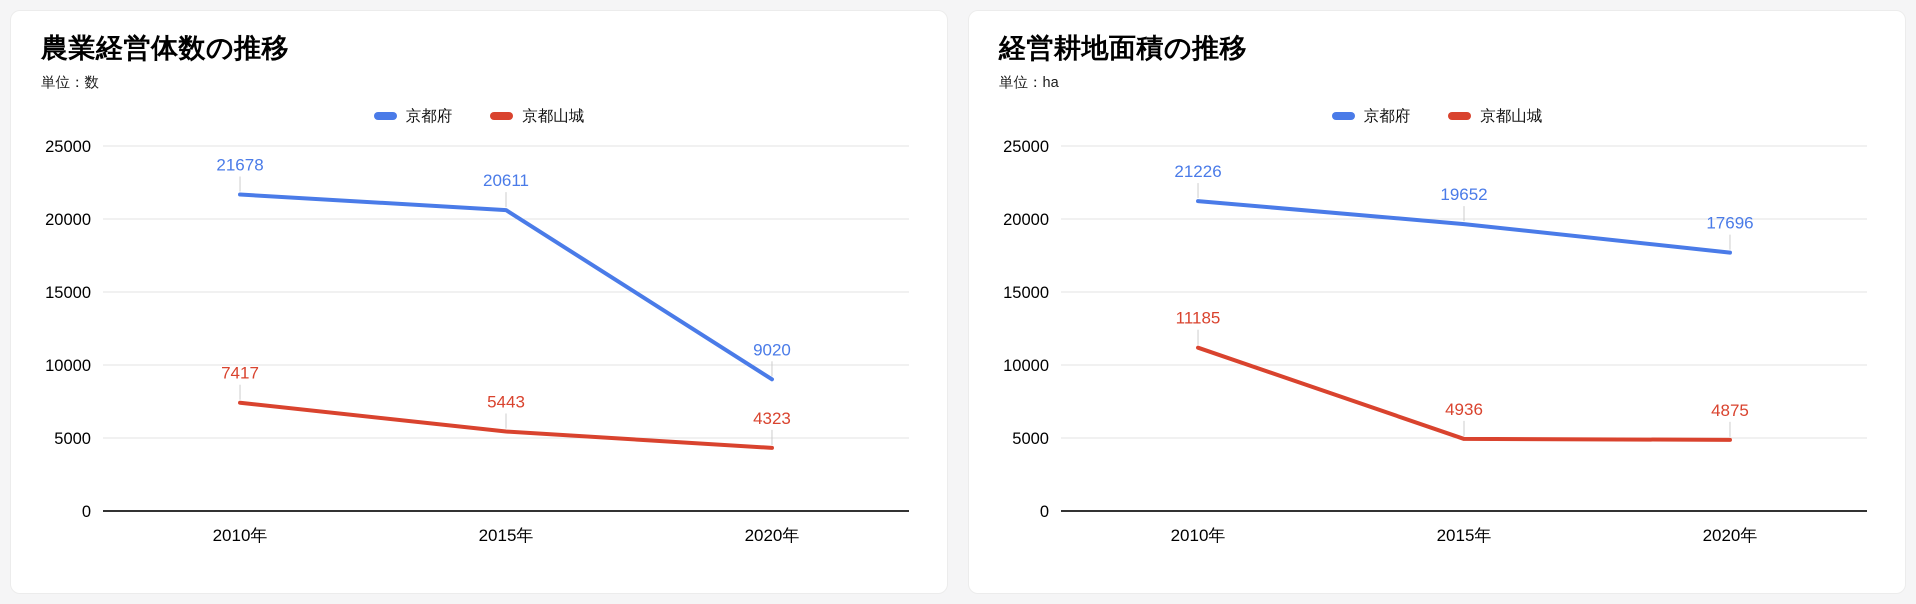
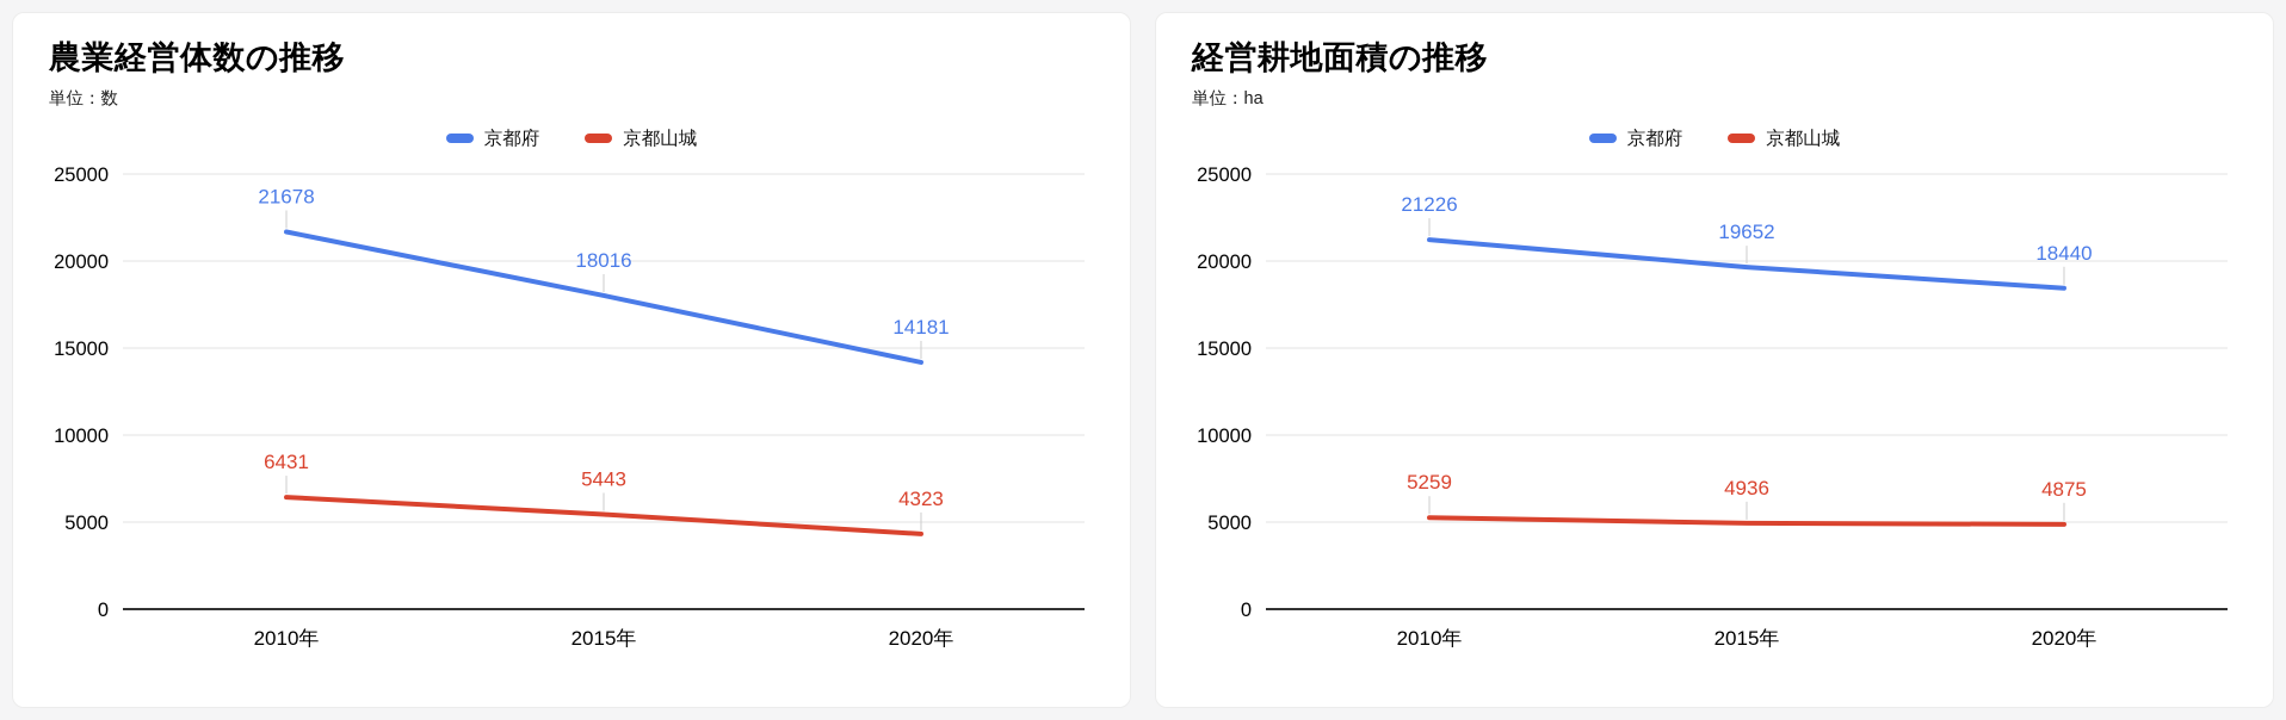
農業経営体数の推移/京都山城/2010年: 7417 -> 6431
農業経営体数の推移/京都府/2015年: 20611 -> 18016
農業経営体数の推移/京都府/2020年: 9020 -> 14181
経営耕地面積の推移/京都山城/2010年: 11185 -> 5259
経営耕地面積の推移/京都府/2020年: 17696 -> 18440
